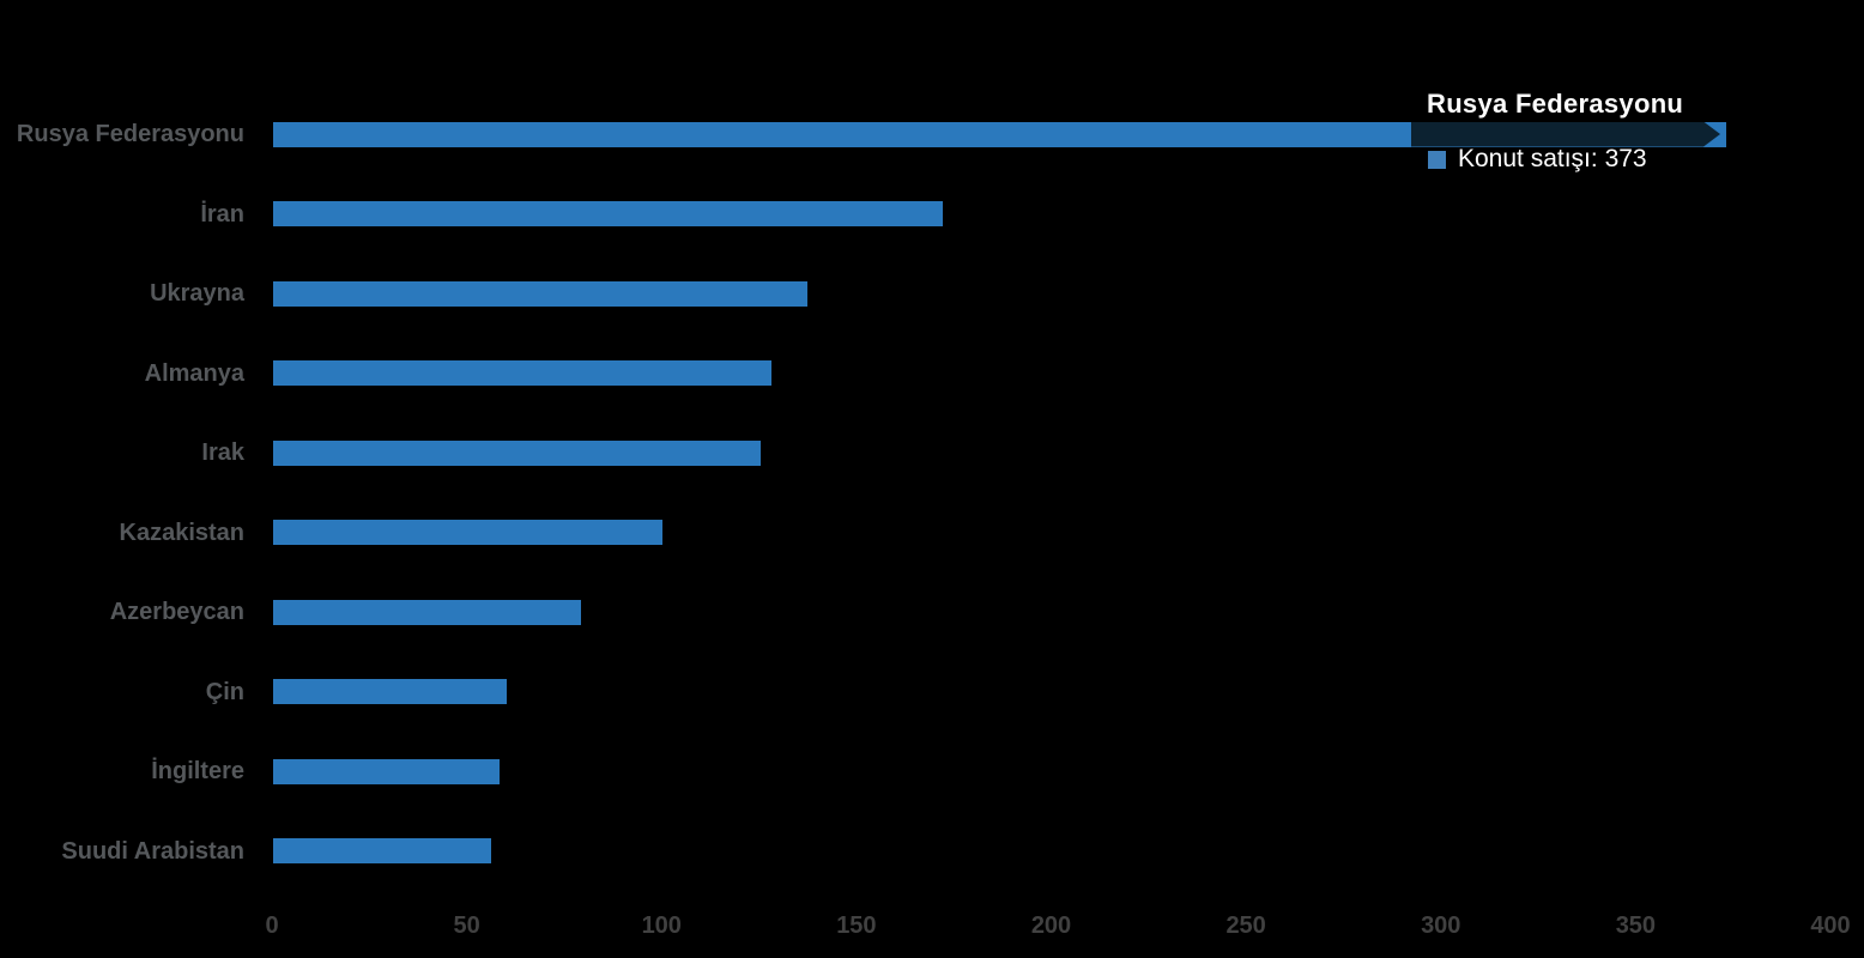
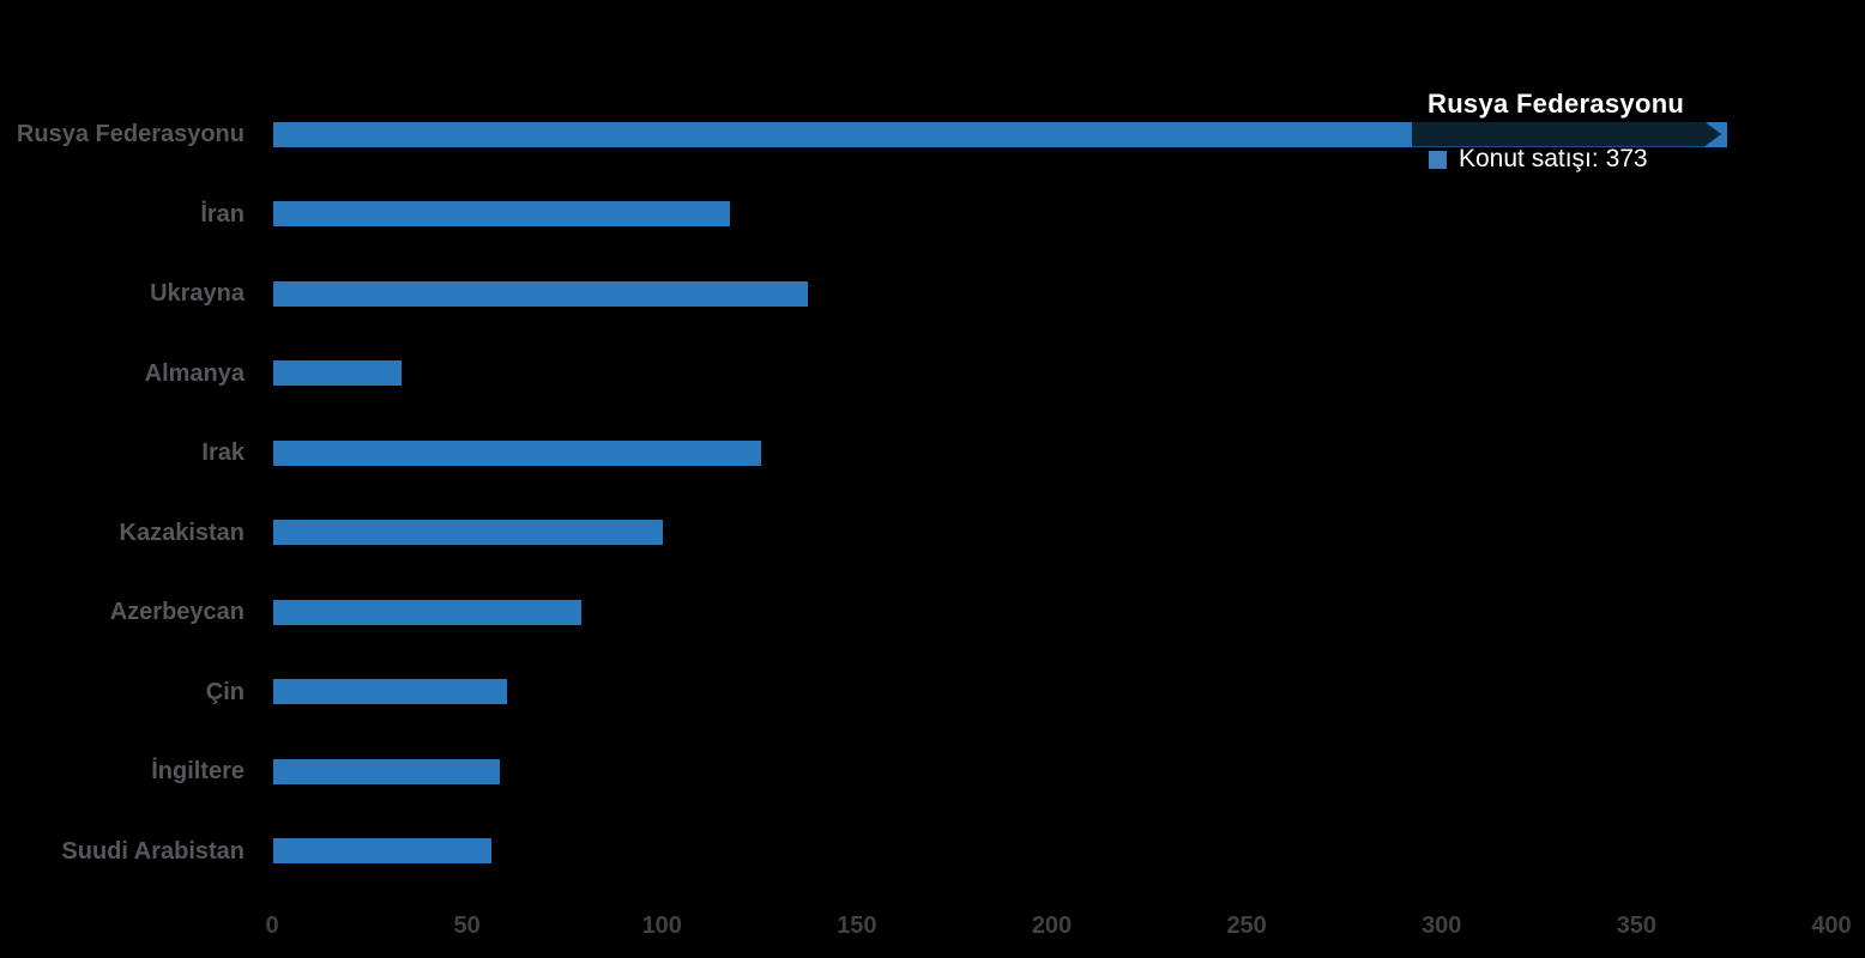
İran: 172 -> 117
Almanya: 128 -> 33
